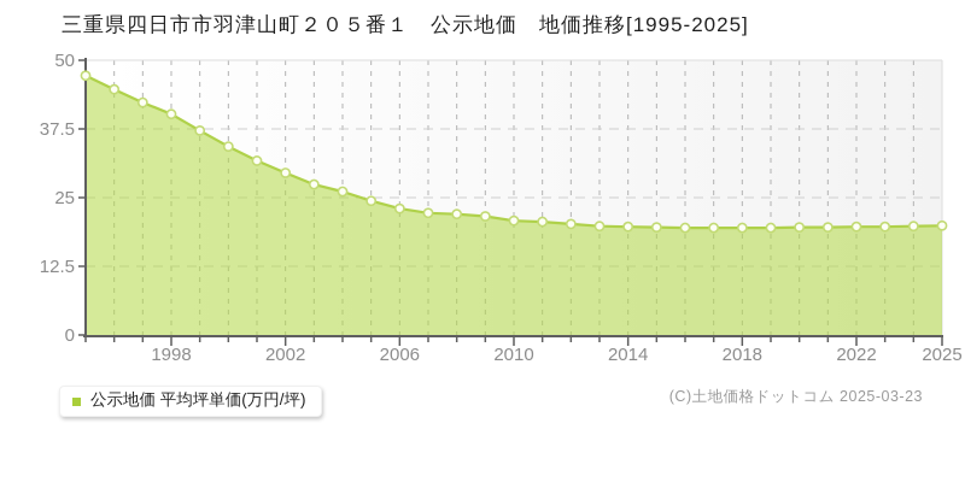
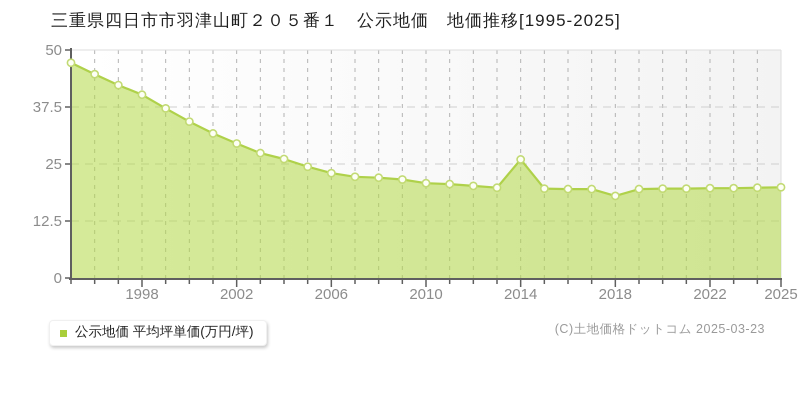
2014: 20 -> 26
2018: 20 -> 18
